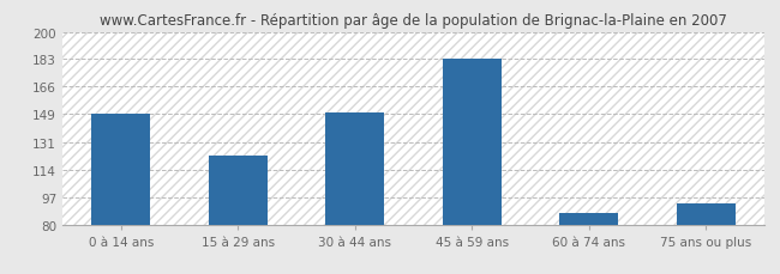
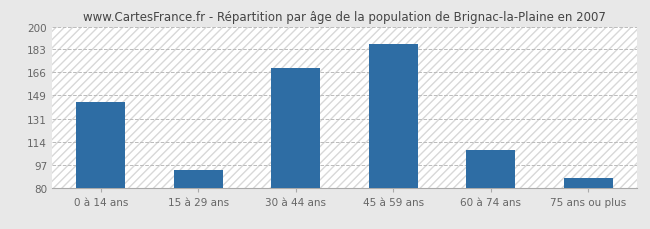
0 à 14 ans: 149 -> 144
15 à 29 ans: 123 -> 93
30 à 44 ans: 150 -> 169
45 à 59 ans: 183 -> 187
60 à 74 ans: 87 -> 108
75 ans ou plus: 93 -> 87
